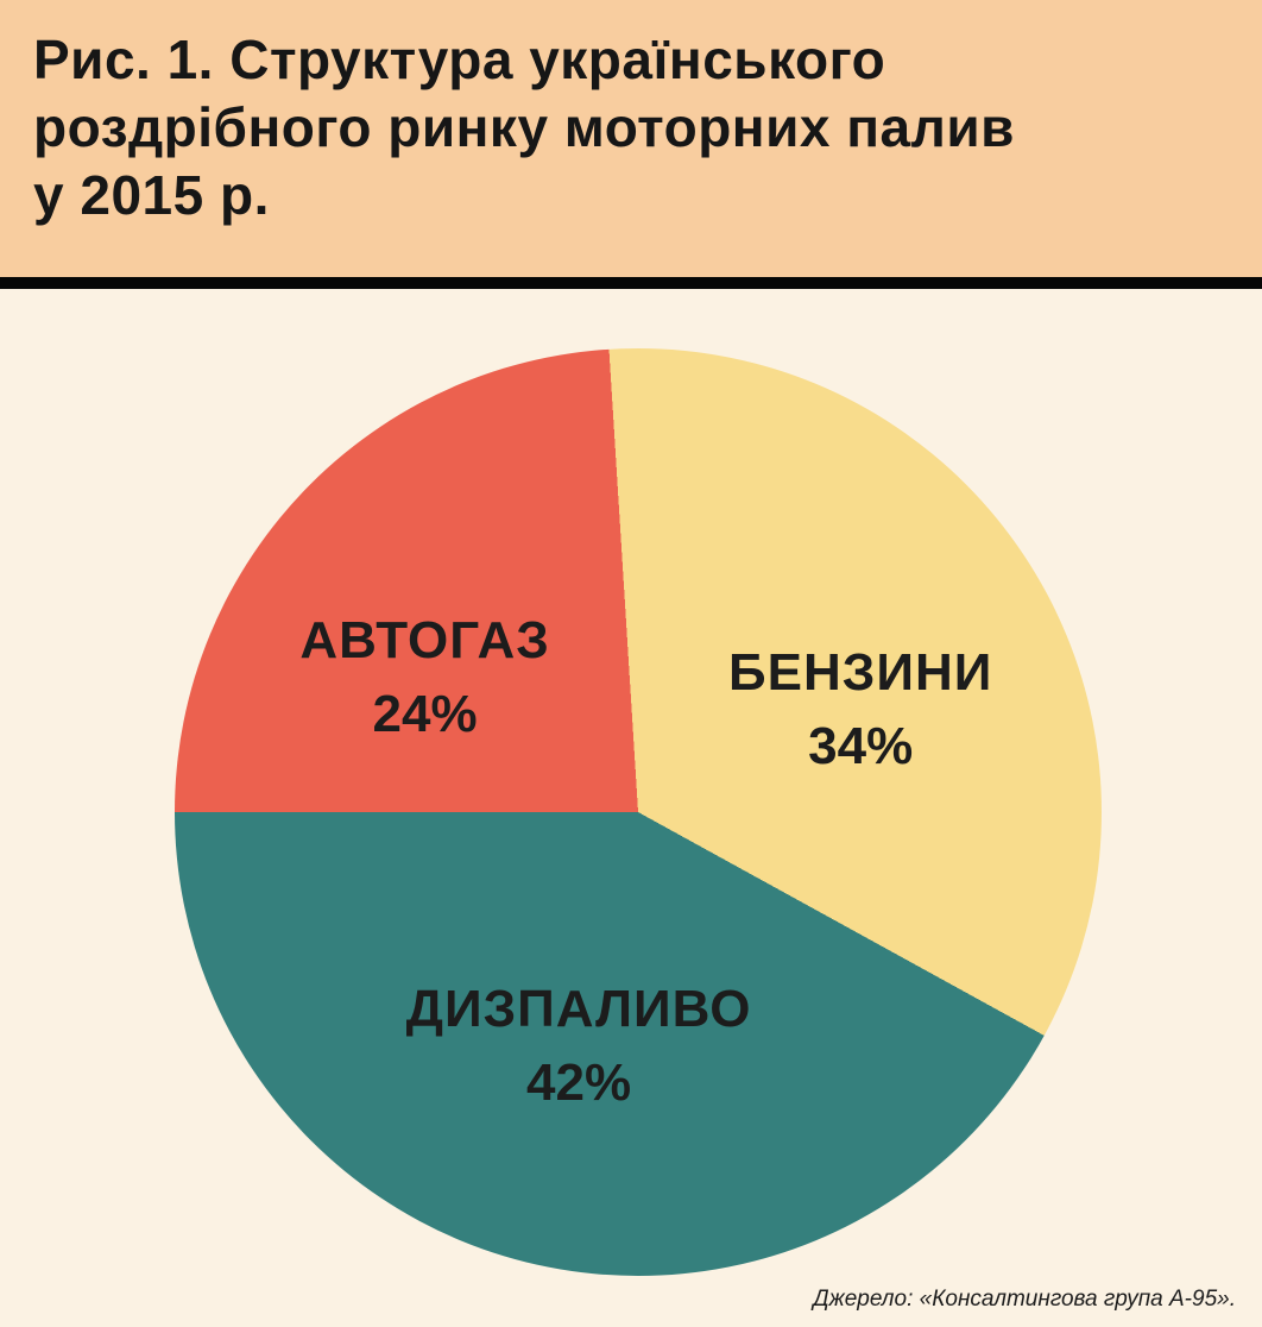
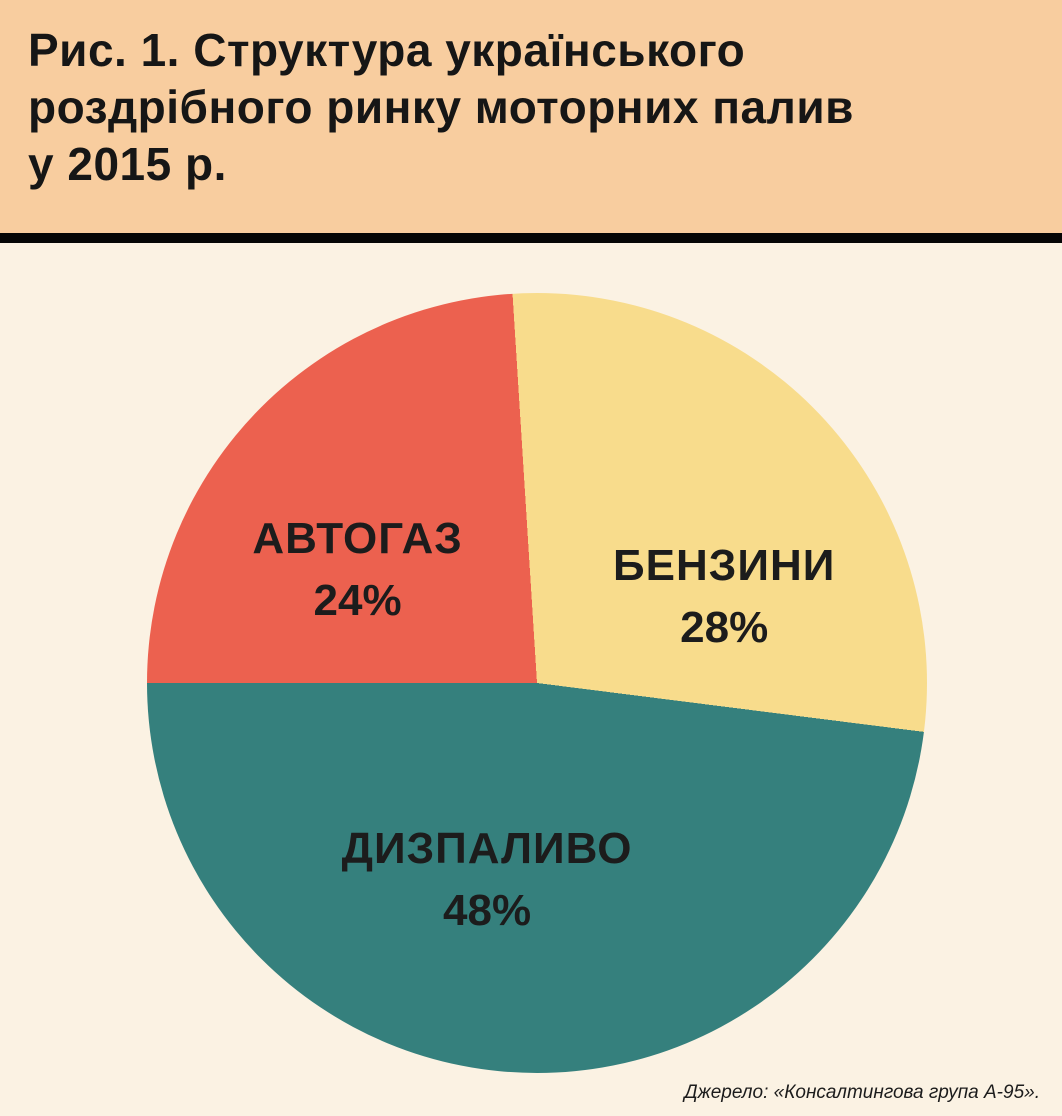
БЕНЗИНИ: 34% -> 28%
ДИЗПАЛИВО: 42% -> 48%
